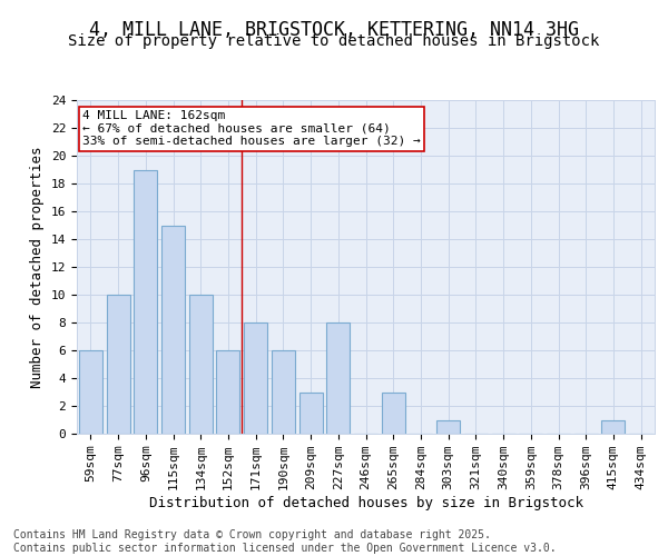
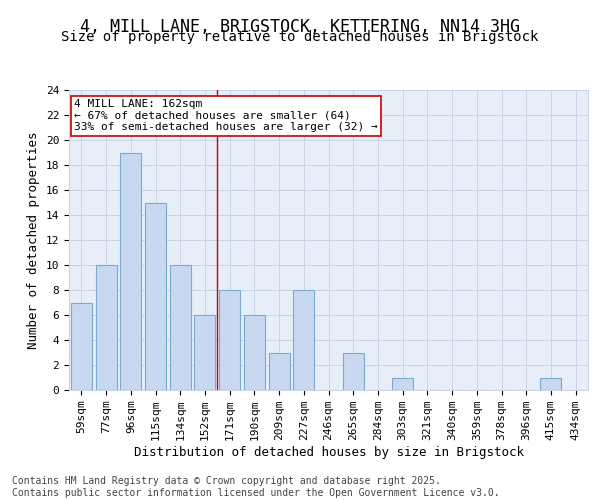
59sqm: 6 -> 7
